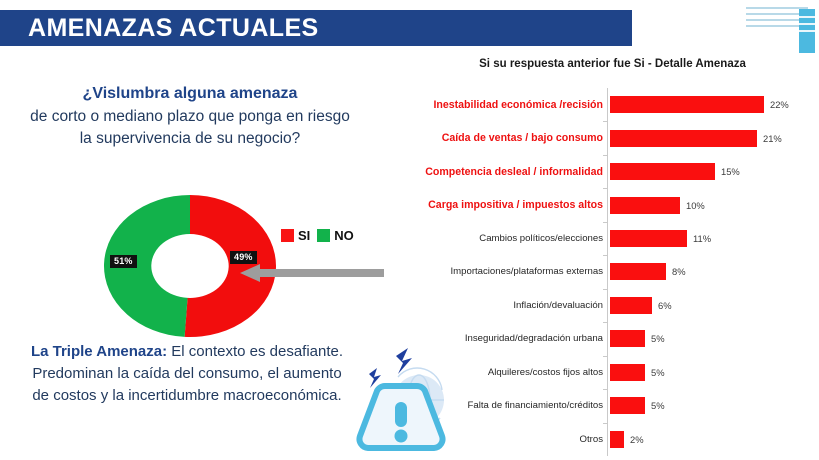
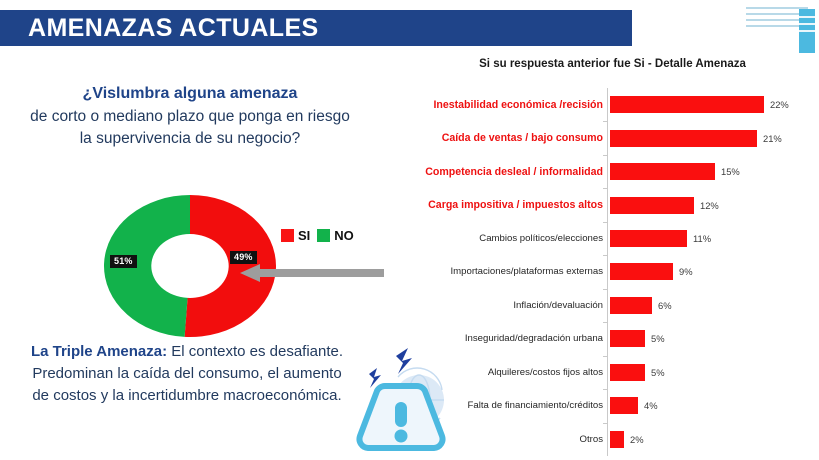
Carga impositiva / impuestos altos: 10% -> 12%
Importaciones/plataformas externas: 8% -> 9%
Falta de financiamiento/créditos: 5% -> 4%
